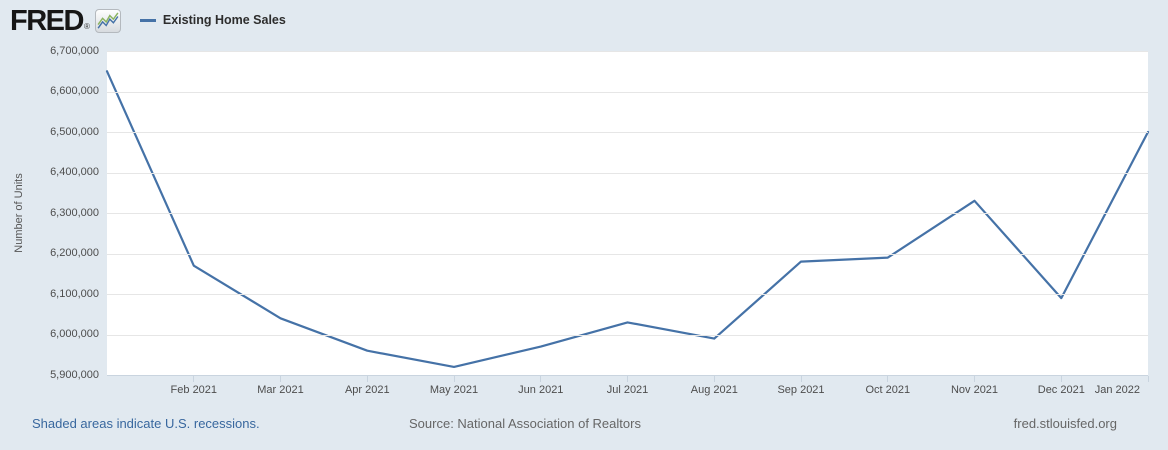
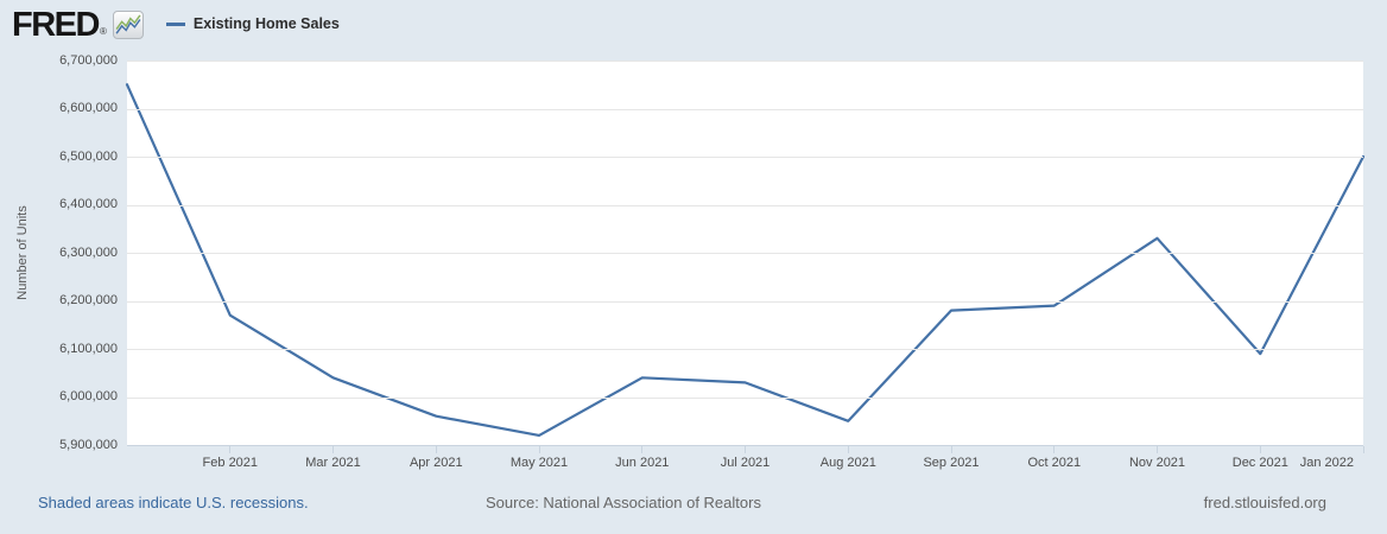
Jun 2021: 5970000 -> 6040000
Aug 2021: 5990000 -> 5950000
